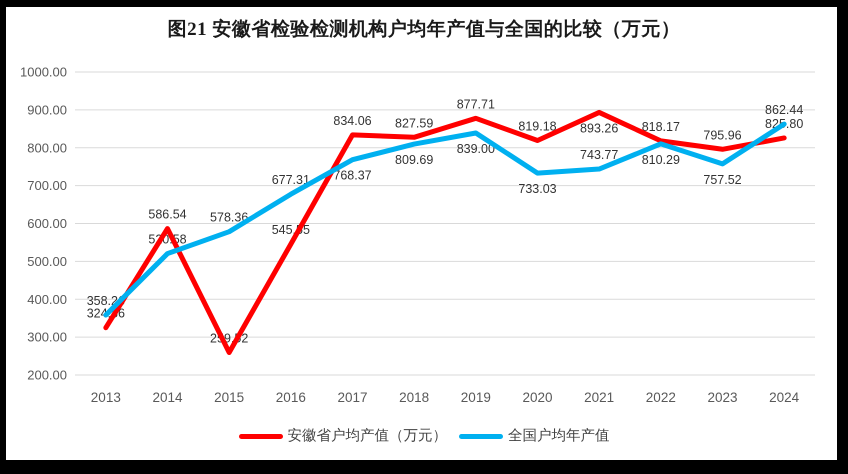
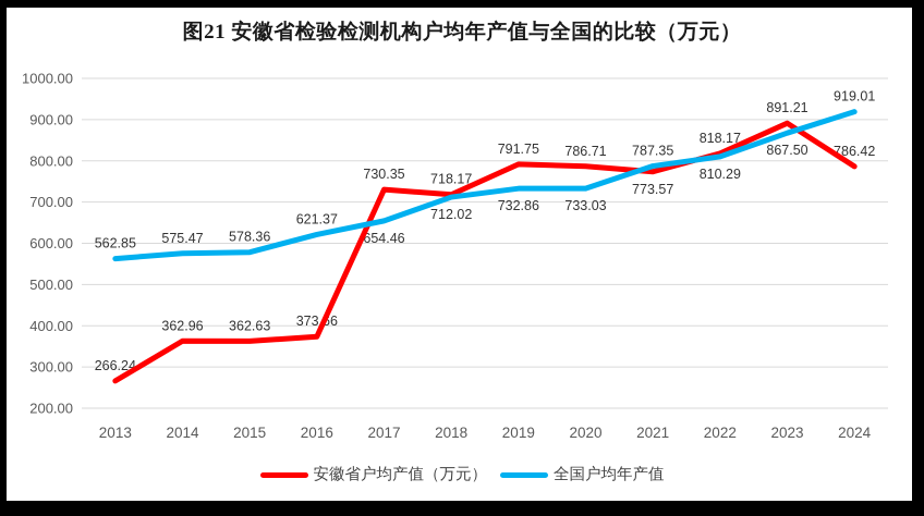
安徽省户均产值（万元）/2013: 324.86 -> 266.24
全国户均年产值/2013: 358.26 -> 562.85
安徽省户均产值（万元）/2014: 586.54 -> 362.96
全国户均年产值/2014: 520.58 -> 575.47
安徽省户均产值（万元）/2015: 259.52 -> 362.63
安徽省户均产值（万元）/2016: 545.55 -> 373.66
全国户均年产值/2016: 677.31 -> 621.37
安徽省户均产值（万元）/2017: 834.06 -> 730.35
全国户均年产值/2017: 768.37 -> 654.46
安徽省户均产值（万元）/2018: 827.59 -> 718.17
全国户均年产值/2018: 809.69 -> 712.02
安徽省户均产值（万元）/2019: 877.71 -> 791.75
全国户均年产值/2019: 839.00 -> 732.86
安徽省户均产值（万元）/2020: 819.18 -> 786.71
安徽省户均产值（万元）/2021: 893.26 -> 773.57
全国户均年产值/2021: 743.77 -> 787.35
安徽省户均产值（万元）/2023: 795.96 -> 891.21
全国户均年产值/2023: 757.52 -> 867.50
安徽省户均产值（万元）/2024: 825.80 -> 786.42
全国户均年产值/2024: 862.44 -> 919.01
